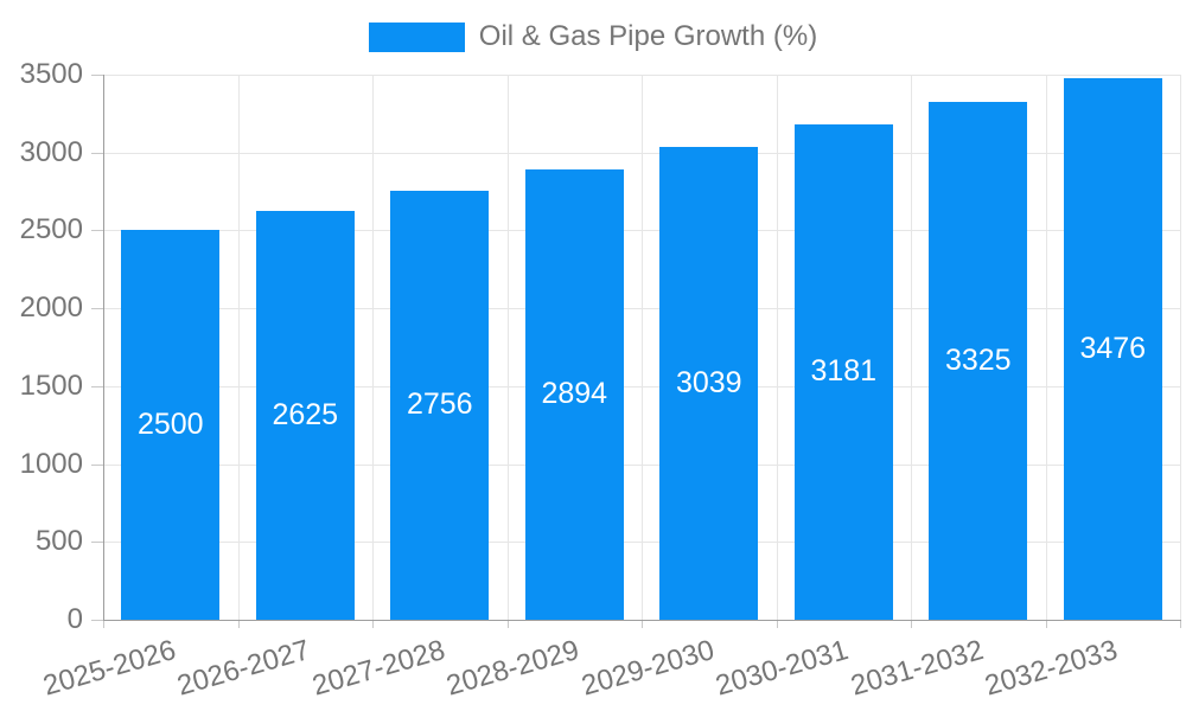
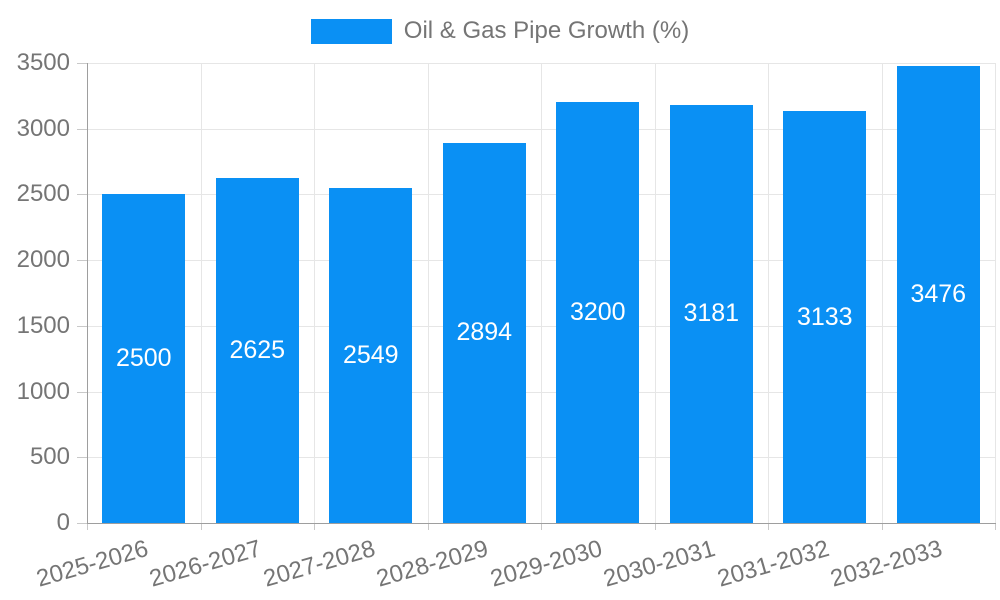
2027-2028: 2756 -> 2549
2029-2030: 3039 -> 3200
2031-2032: 3325 -> 3133
